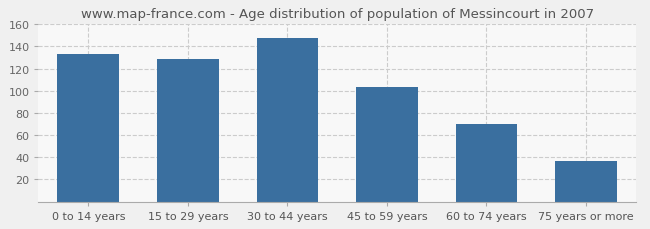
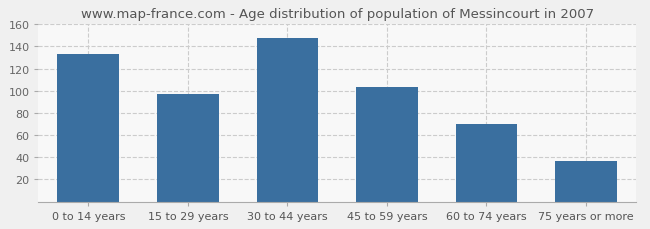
15 to 29 years: 129 -> 97
